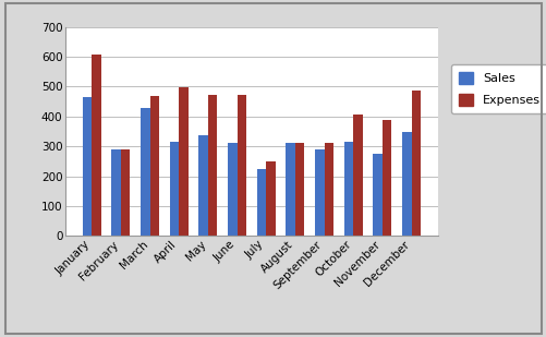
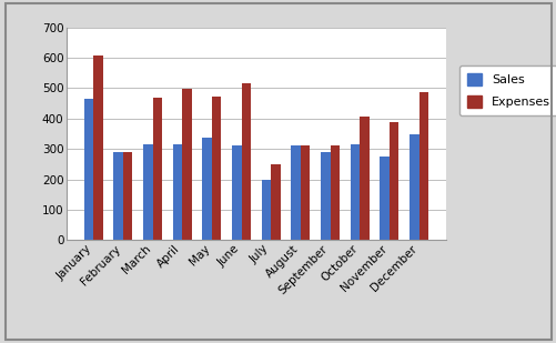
Sales/March: 428 -> 315
Expenses/June: 472 -> 515
Sales/July: 225 -> 200
